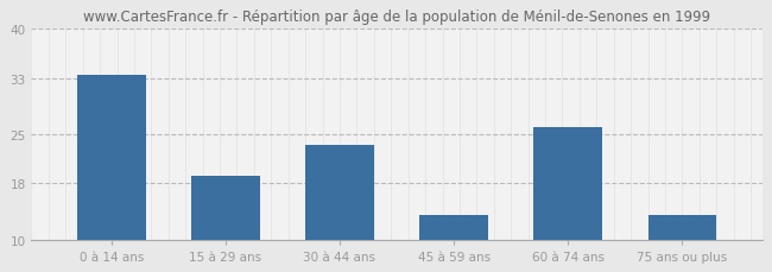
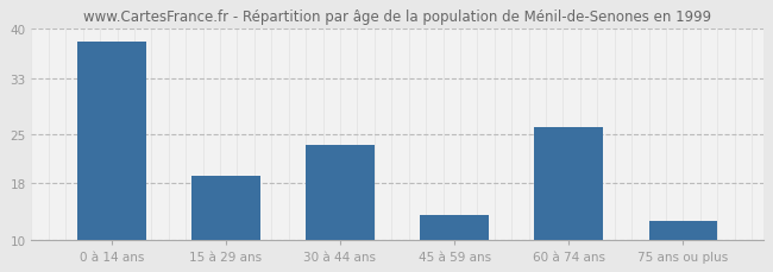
0 à 14 ans: 33.5 -> 38.2
75 ans ou plus: 13.5 -> 12.6
